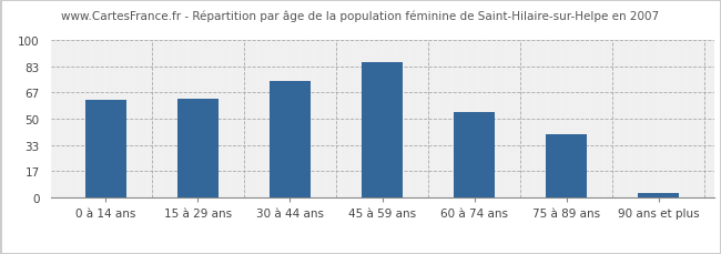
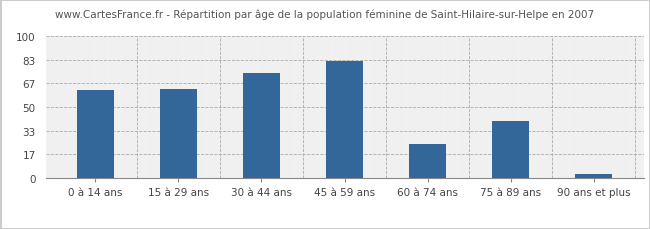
45 à 59 ans: 86 -> 82
60 à 74 ans: 54 -> 24
